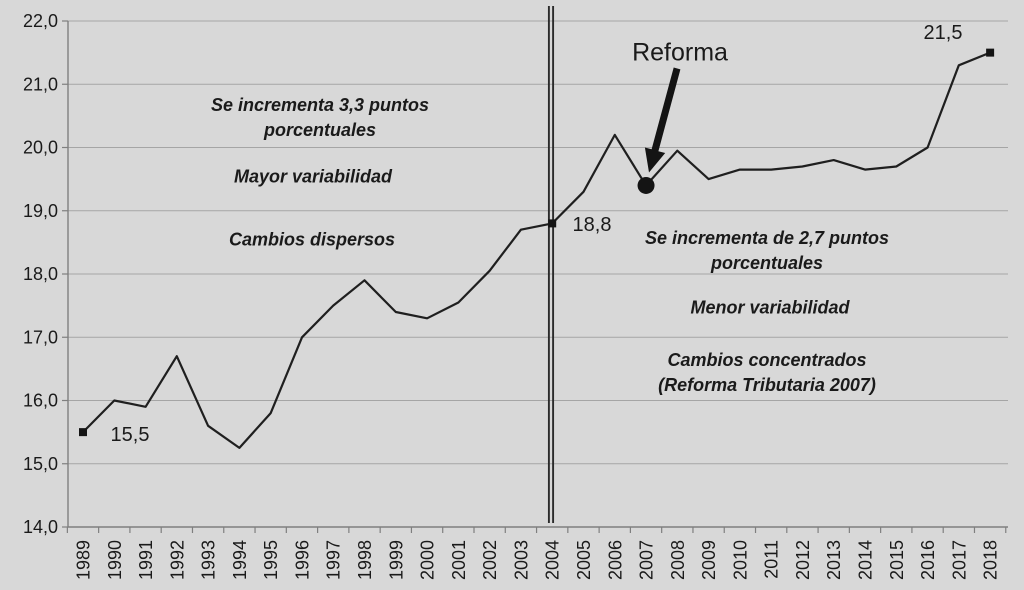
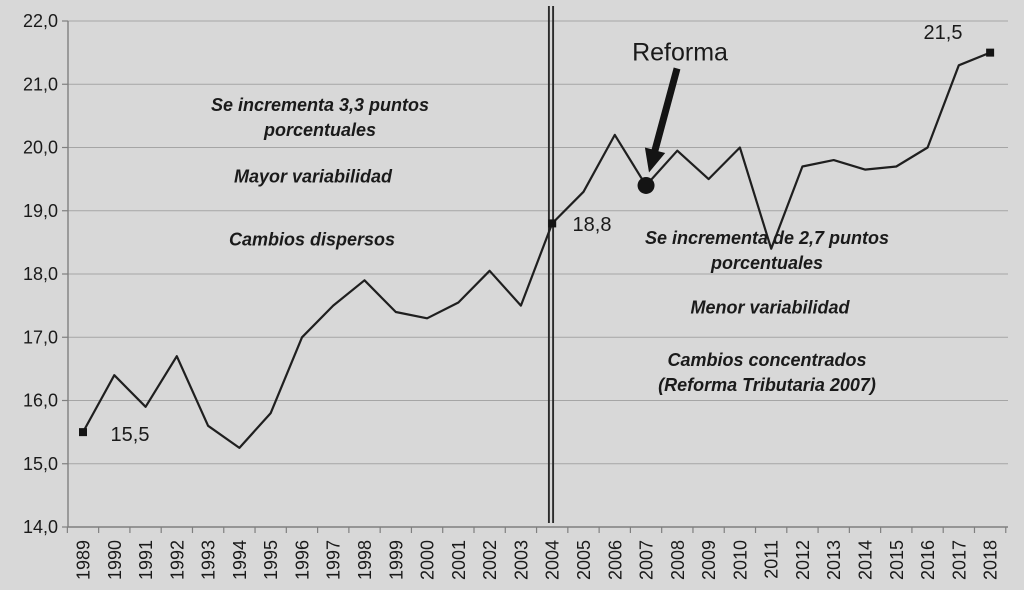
1990: 16,0 -> 16,4
2003: 18,7 -> 17,5
2010: 19,6 -> 20,0
2011: 19,6 -> 18,4
